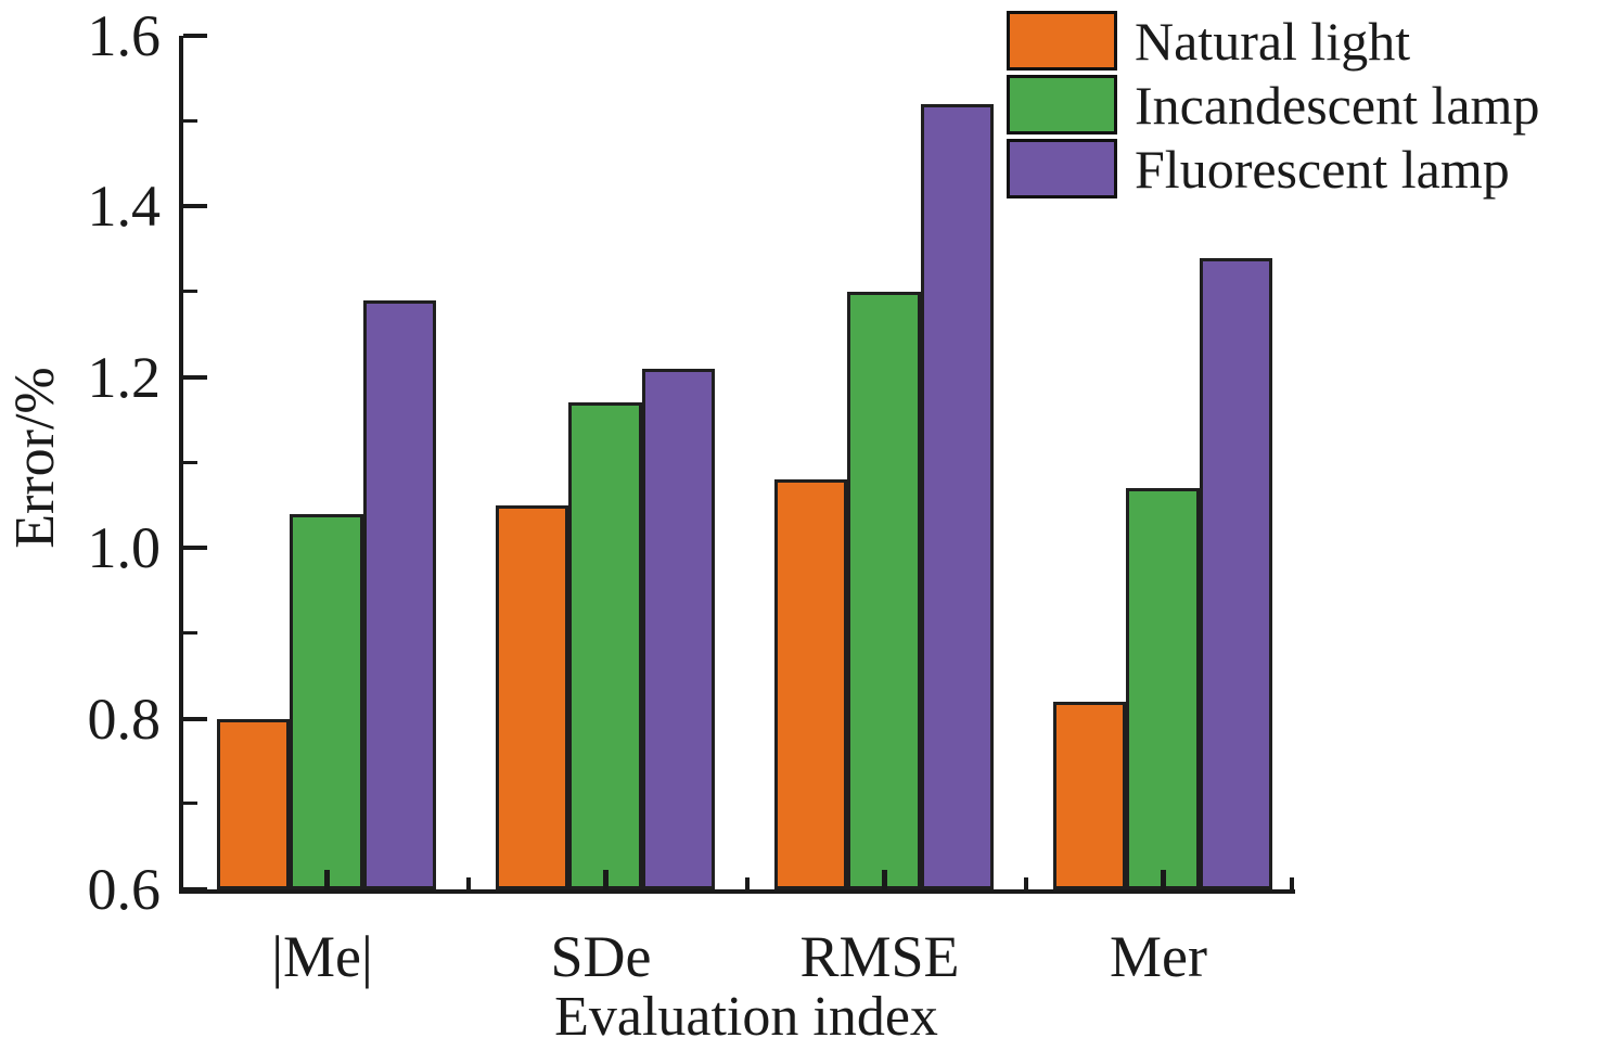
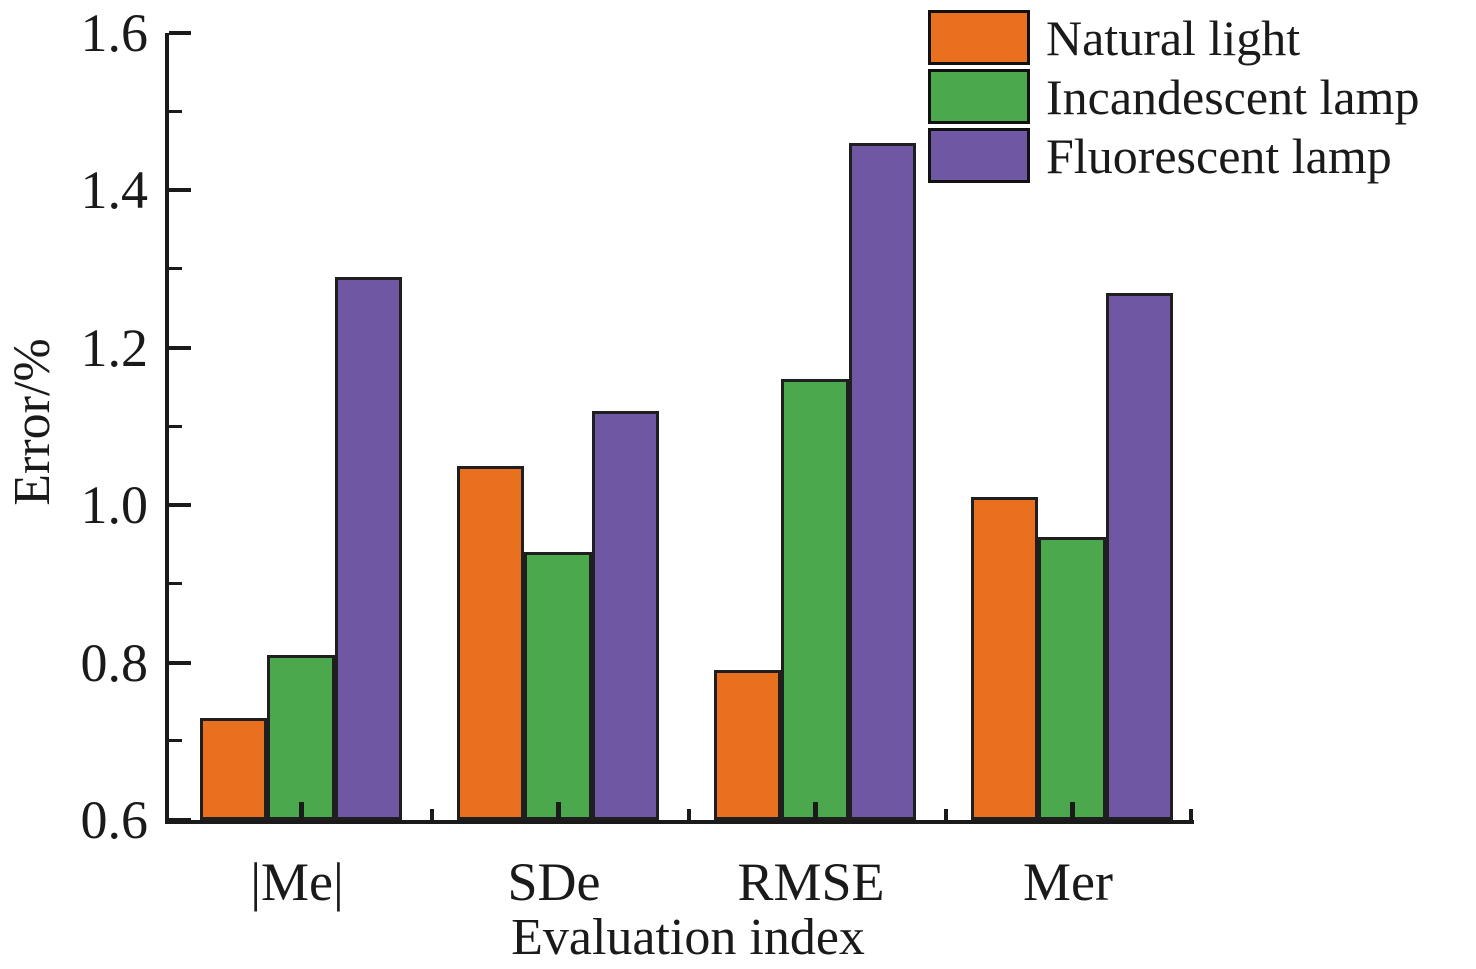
Natural light/|Me|: 0.80 -> 0.73
Incandescent lamp/|Me|: 1.04 -> 0.81
Incandescent lamp/SDe: 1.17 -> 0.94
Fluorescent lamp/SDe: 1.21 -> 1.12
Natural light/RMSE: 1.08 -> 0.79
Incandescent lamp/RMSE: 1.30 -> 1.16
Fluorescent lamp/RMSE: 1.52 -> 1.46
Natural light/Mer: 0.82 -> 1.01
Incandescent lamp/Mer: 1.07 -> 0.96
Fluorescent lamp/Mer: 1.34 -> 1.27
